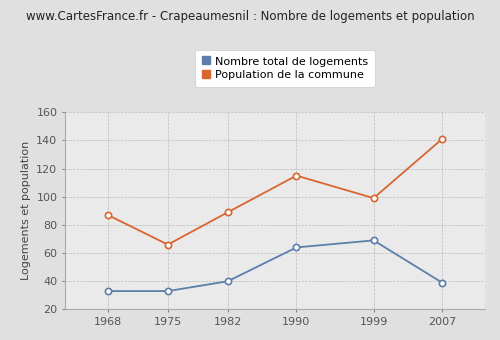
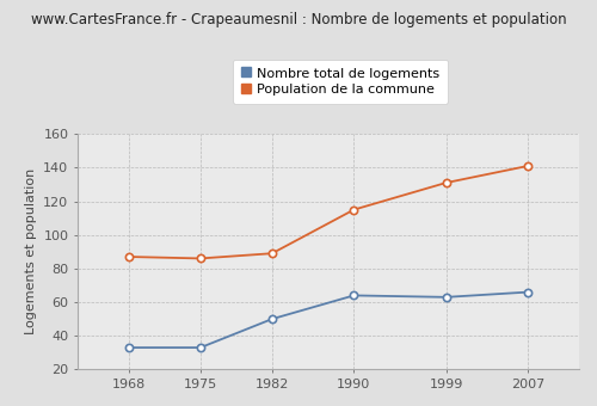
Population de la commune/1975: 66 -> 86
Nombre total de logements/1982: 40 -> 50
Nombre total de logements/1999: 69 -> 63
Population de la commune/1999: 99 -> 131
Nombre total de logements/2007: 39 -> 66
